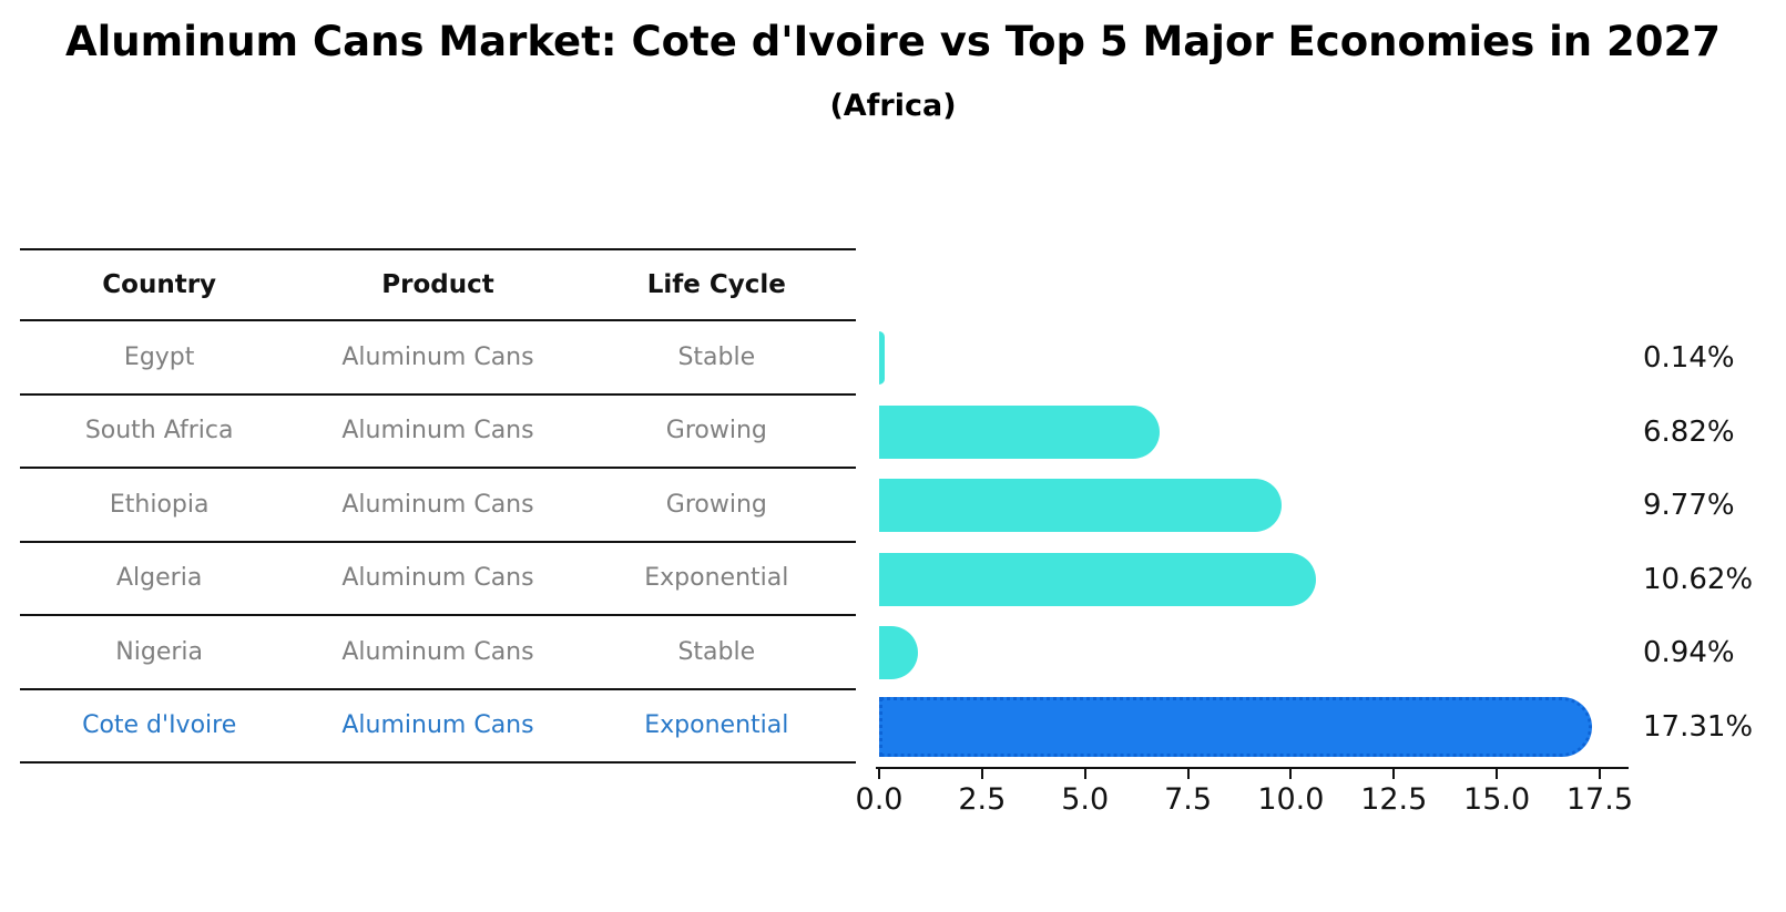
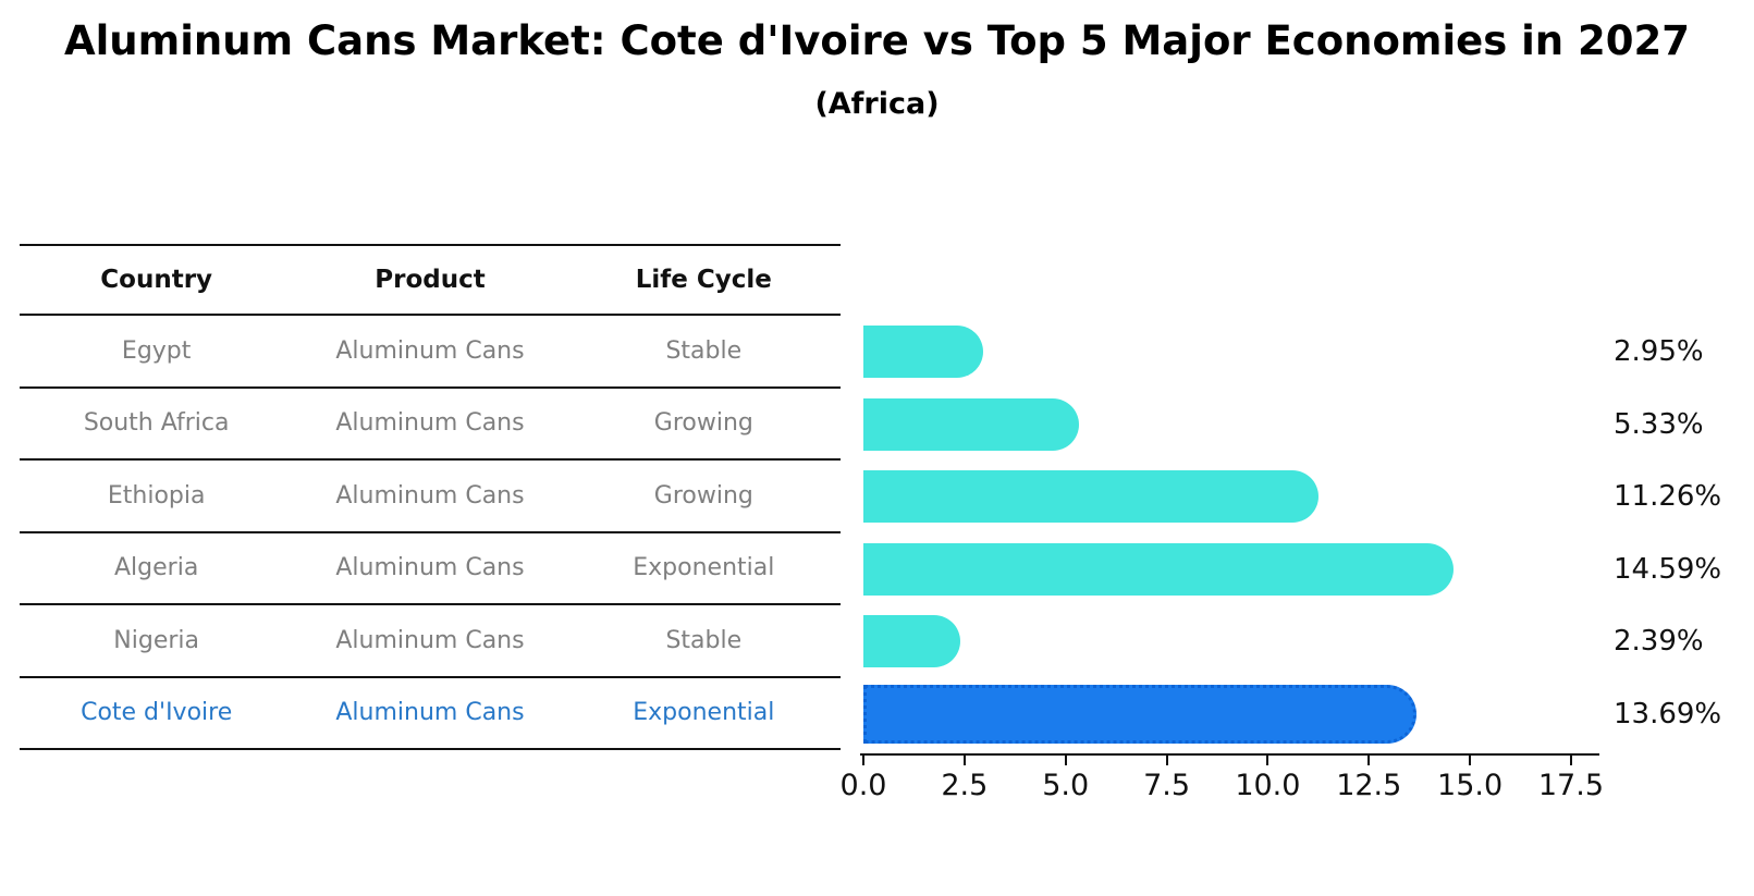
Egypt: 0.14% -> 2.95%
South Africa: 6.82% -> 5.33%
Ethiopia: 9.77% -> 11.26%
Algeria: 10.62% -> 14.59%
Nigeria: 0.94% -> 2.39%
Cote d'Ivoire: 17.31% -> 13.69%
